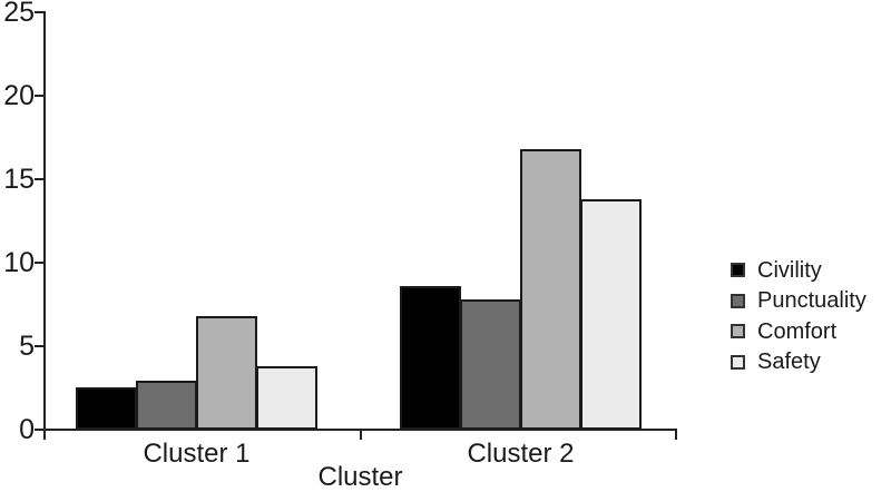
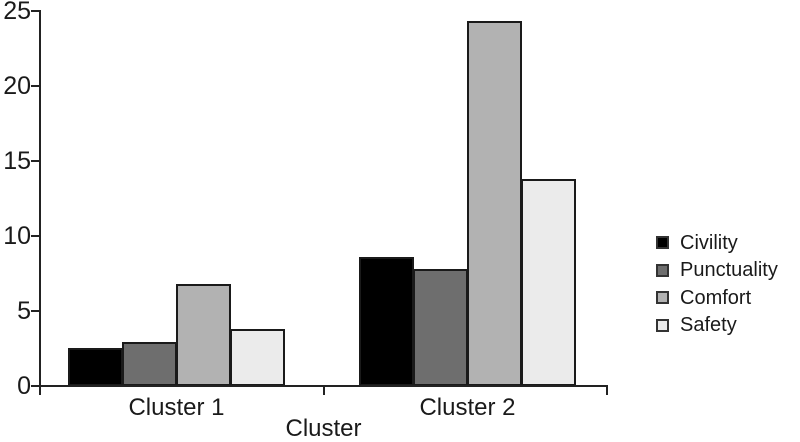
Comfort/Cluster 2: 16.8 -> 24.3
